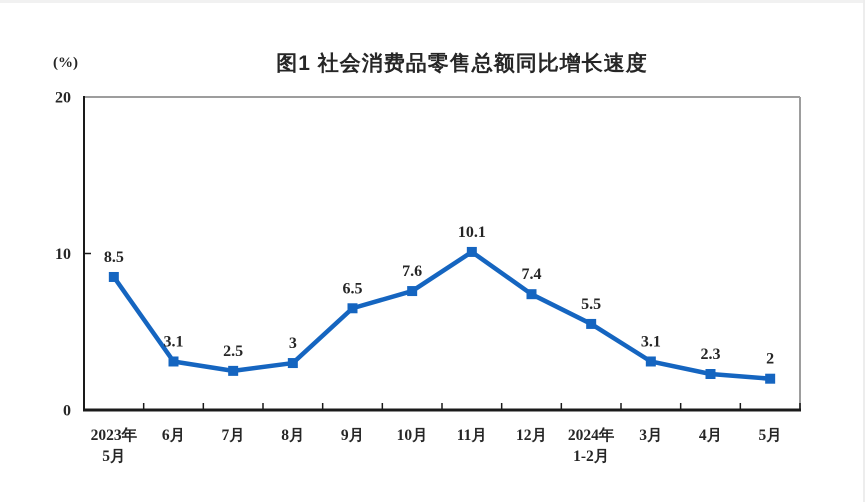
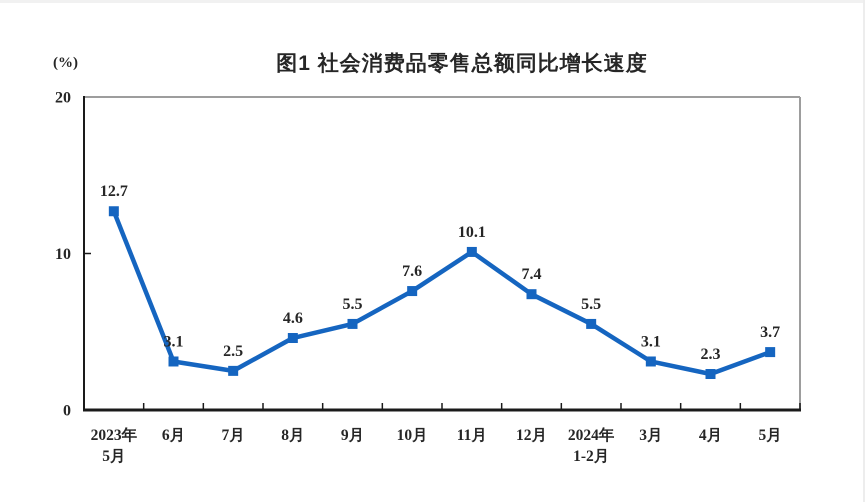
2023年 5月: 8.5 -> 12.7
8月: 3 -> 4.6
9月: 6.5 -> 5.5
5月: 2 -> 3.7
